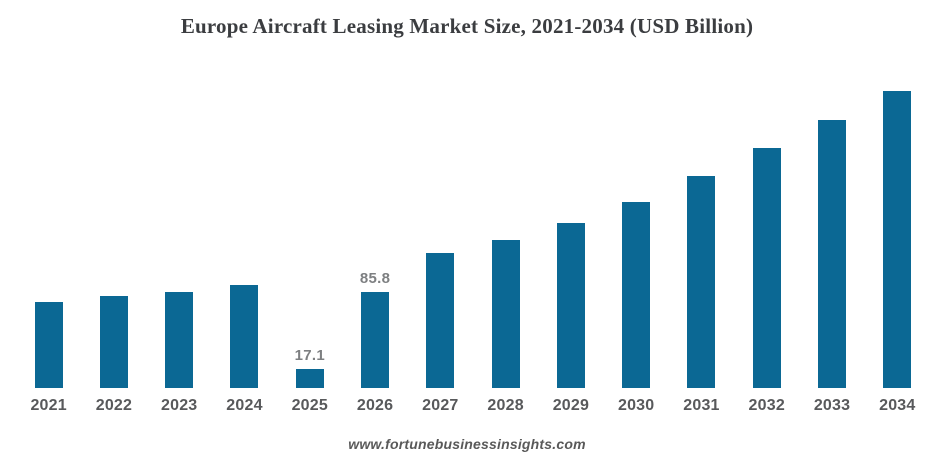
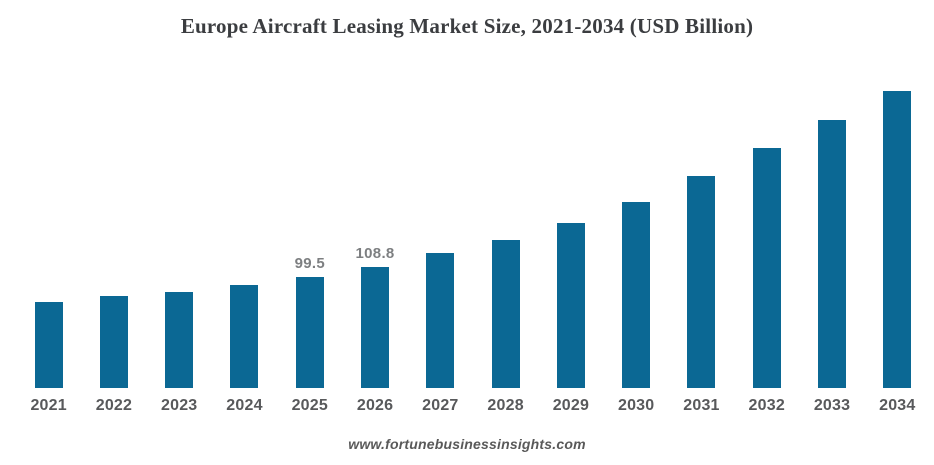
2025: 17.1 -> 99.5
2026: 85.8 -> 108.8
